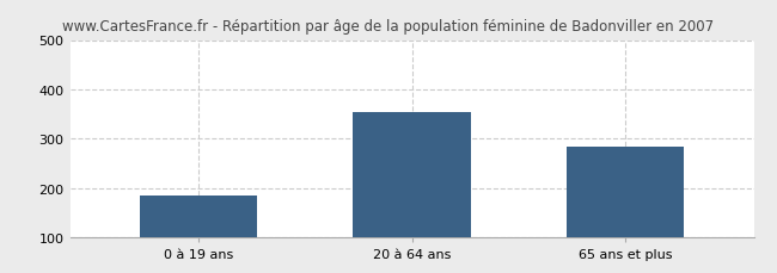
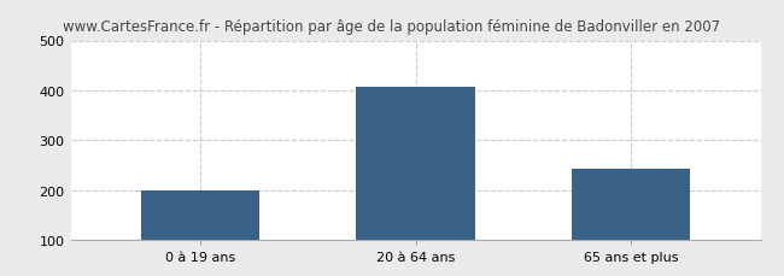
0 à 19 ans: 185 -> 200
20 à 64 ans: 355 -> 407
65 ans et plus: 285 -> 243
